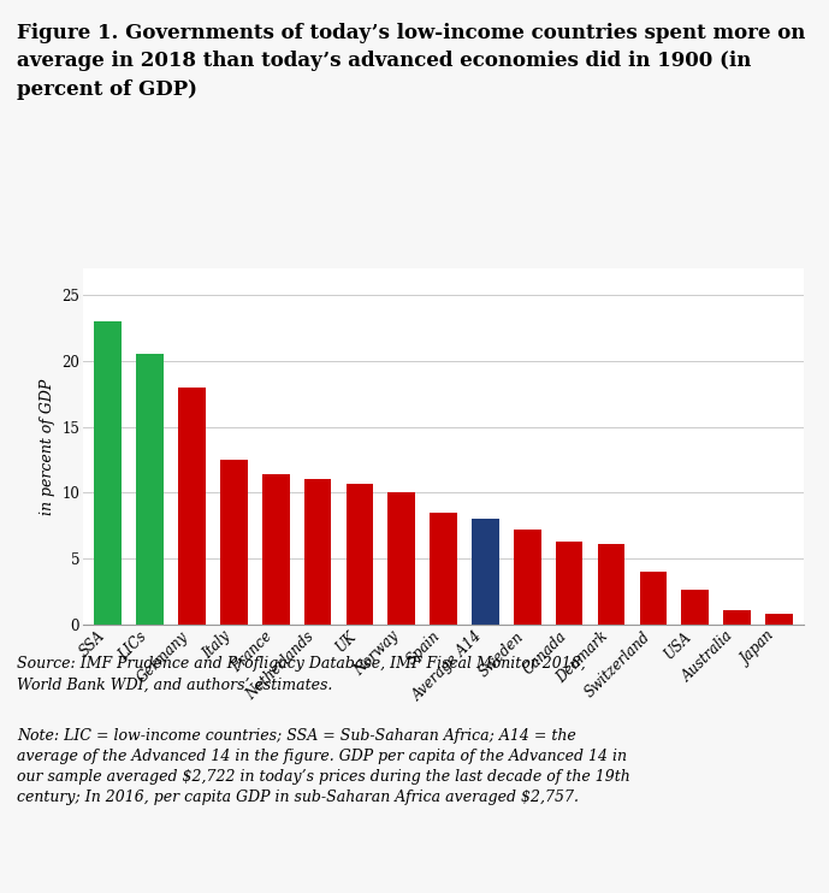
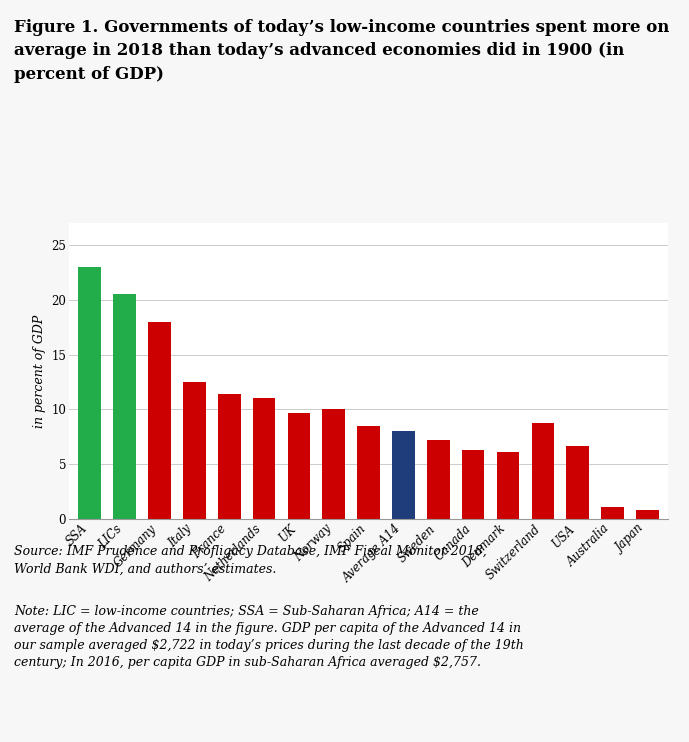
UK: 10.7 -> 9.7
Switzerland: 4.0 -> 8.8
USA: 2.7 -> 6.7
